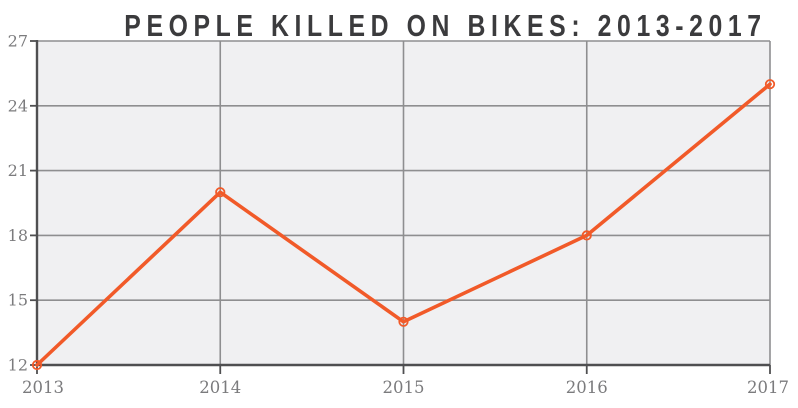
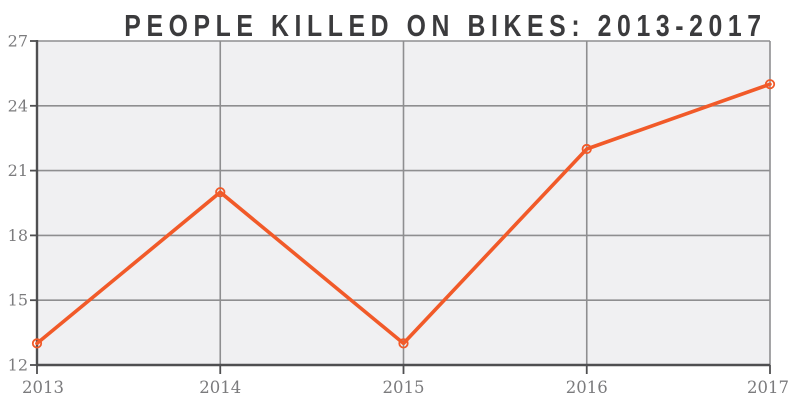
2013: 12 -> 13
2015: 14 -> 13
2016: 18 -> 22
